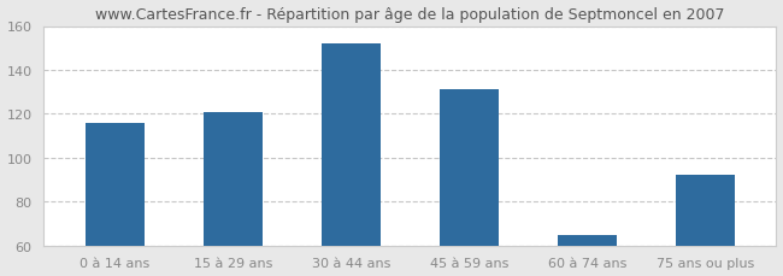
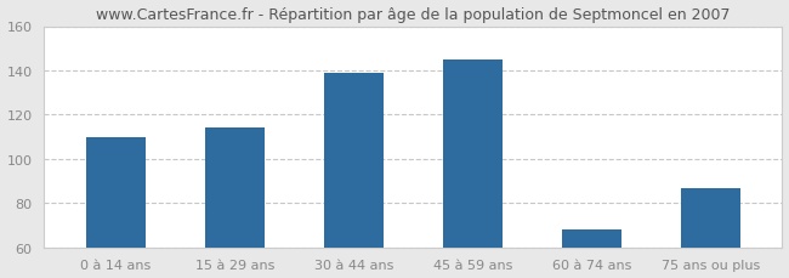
0 à 14 ans: 116 -> 110
15 à 29 ans: 121 -> 114
30 à 44 ans: 152 -> 139
45 à 59 ans: 131 -> 145
60 à 74 ans: 65 -> 68
75 ans ou plus: 92 -> 87
